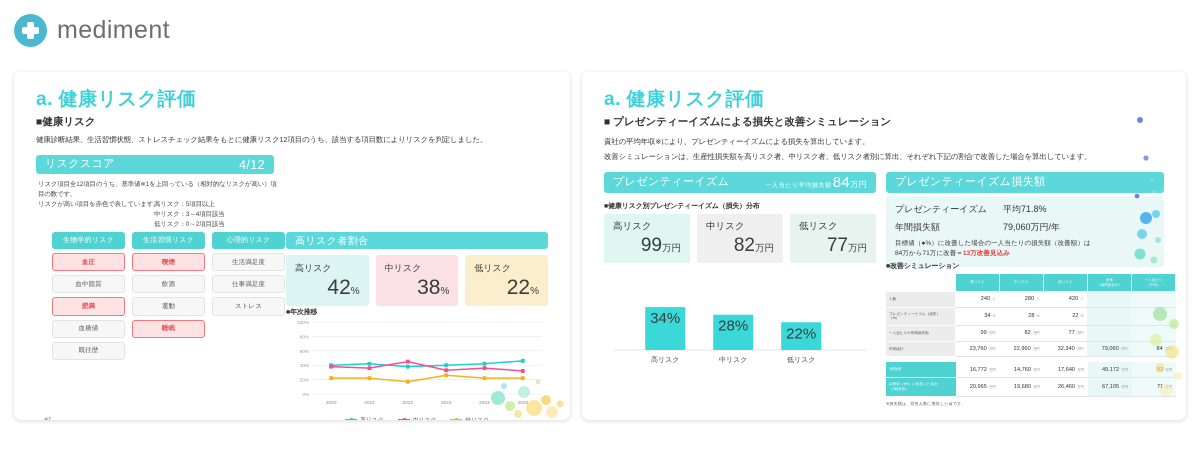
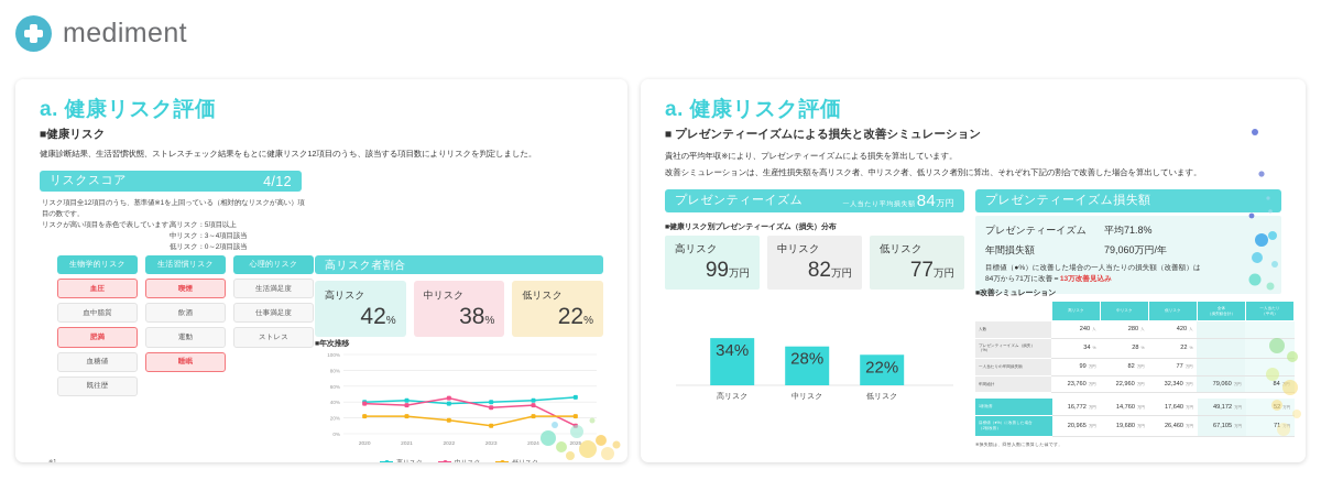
低リスク/2023: 30% -> 10%
中リスク/2025: 30% -> 10%
